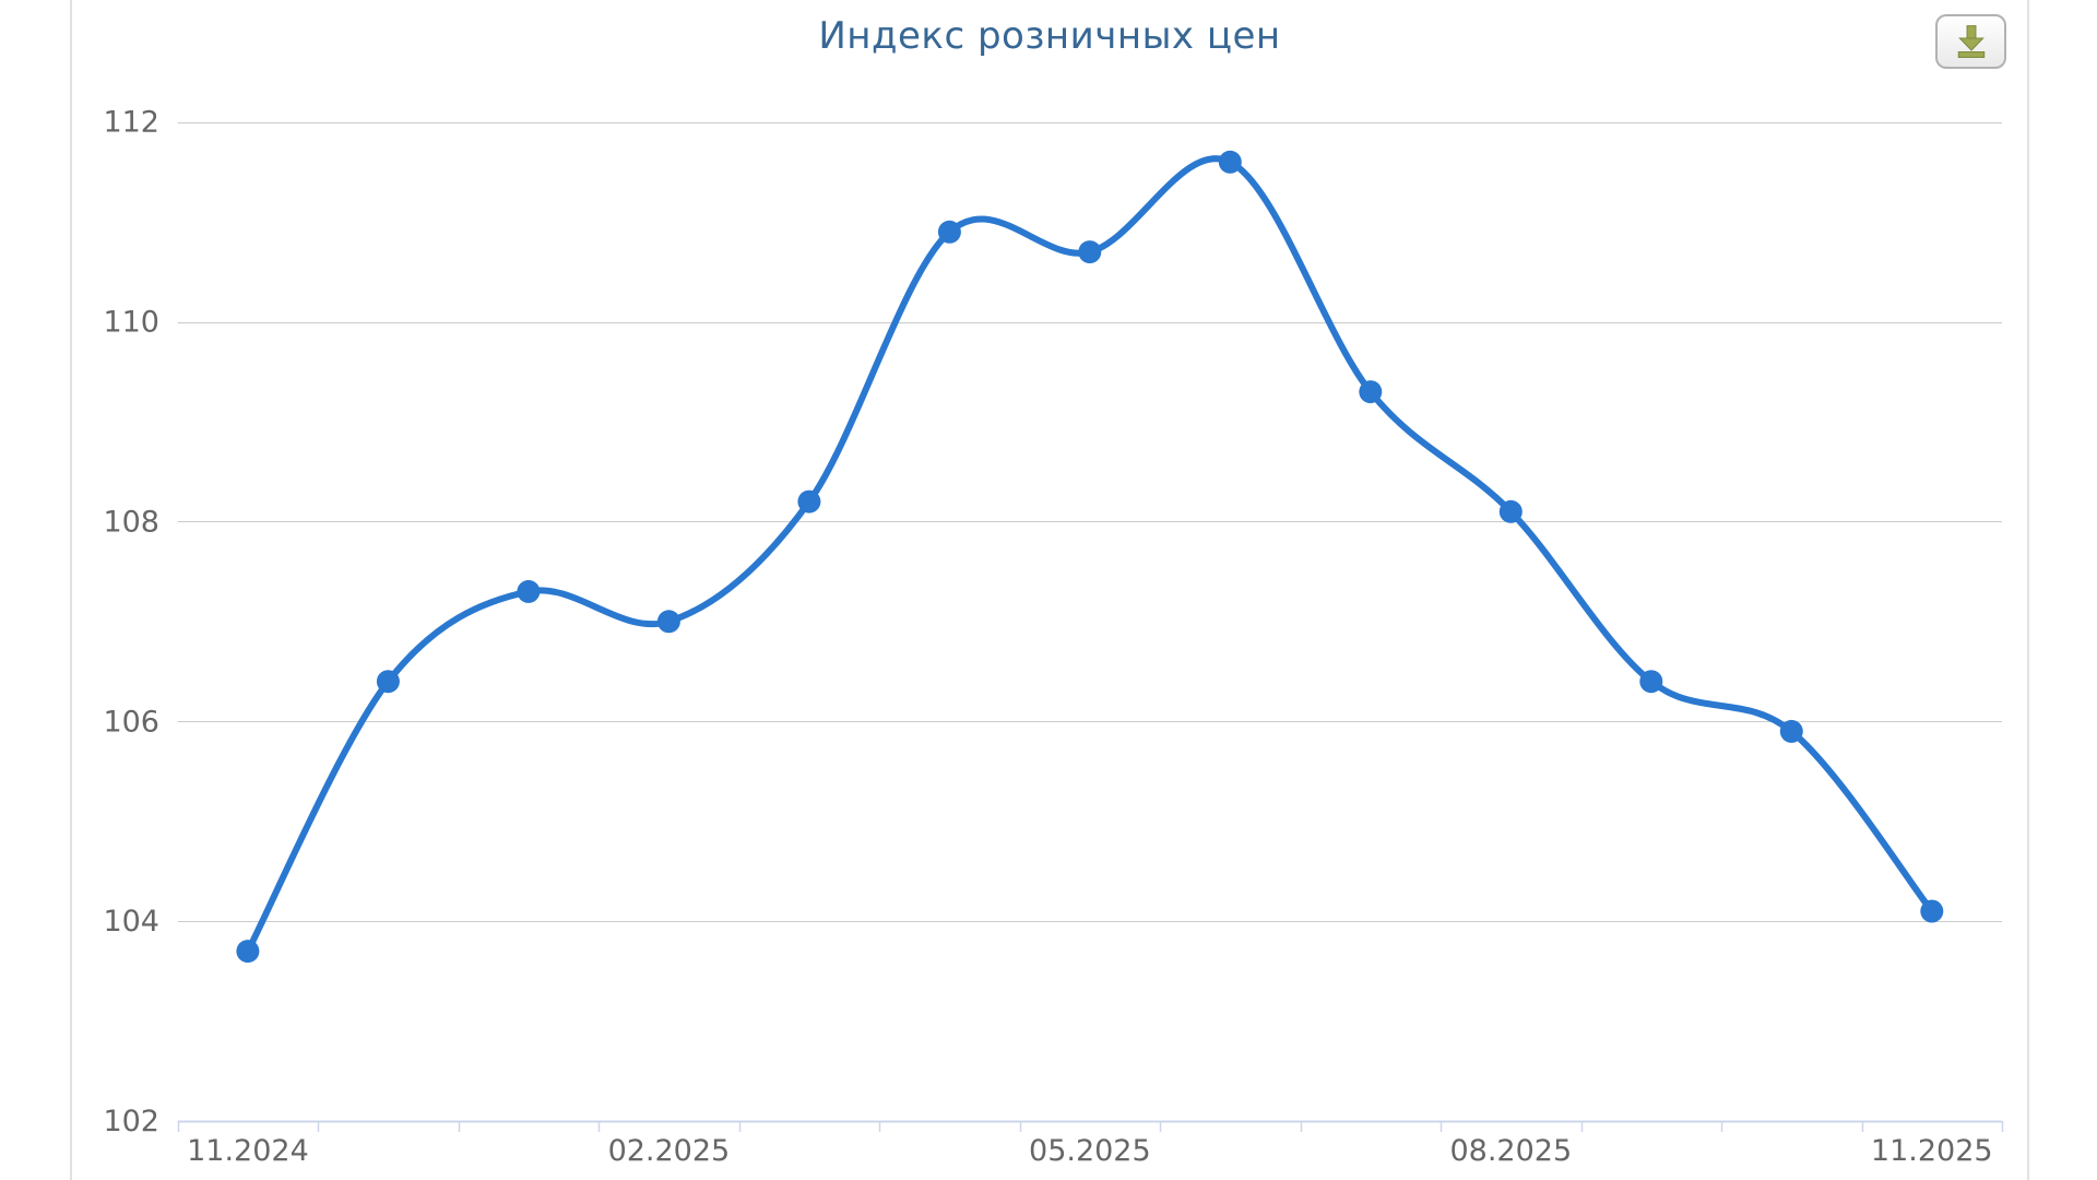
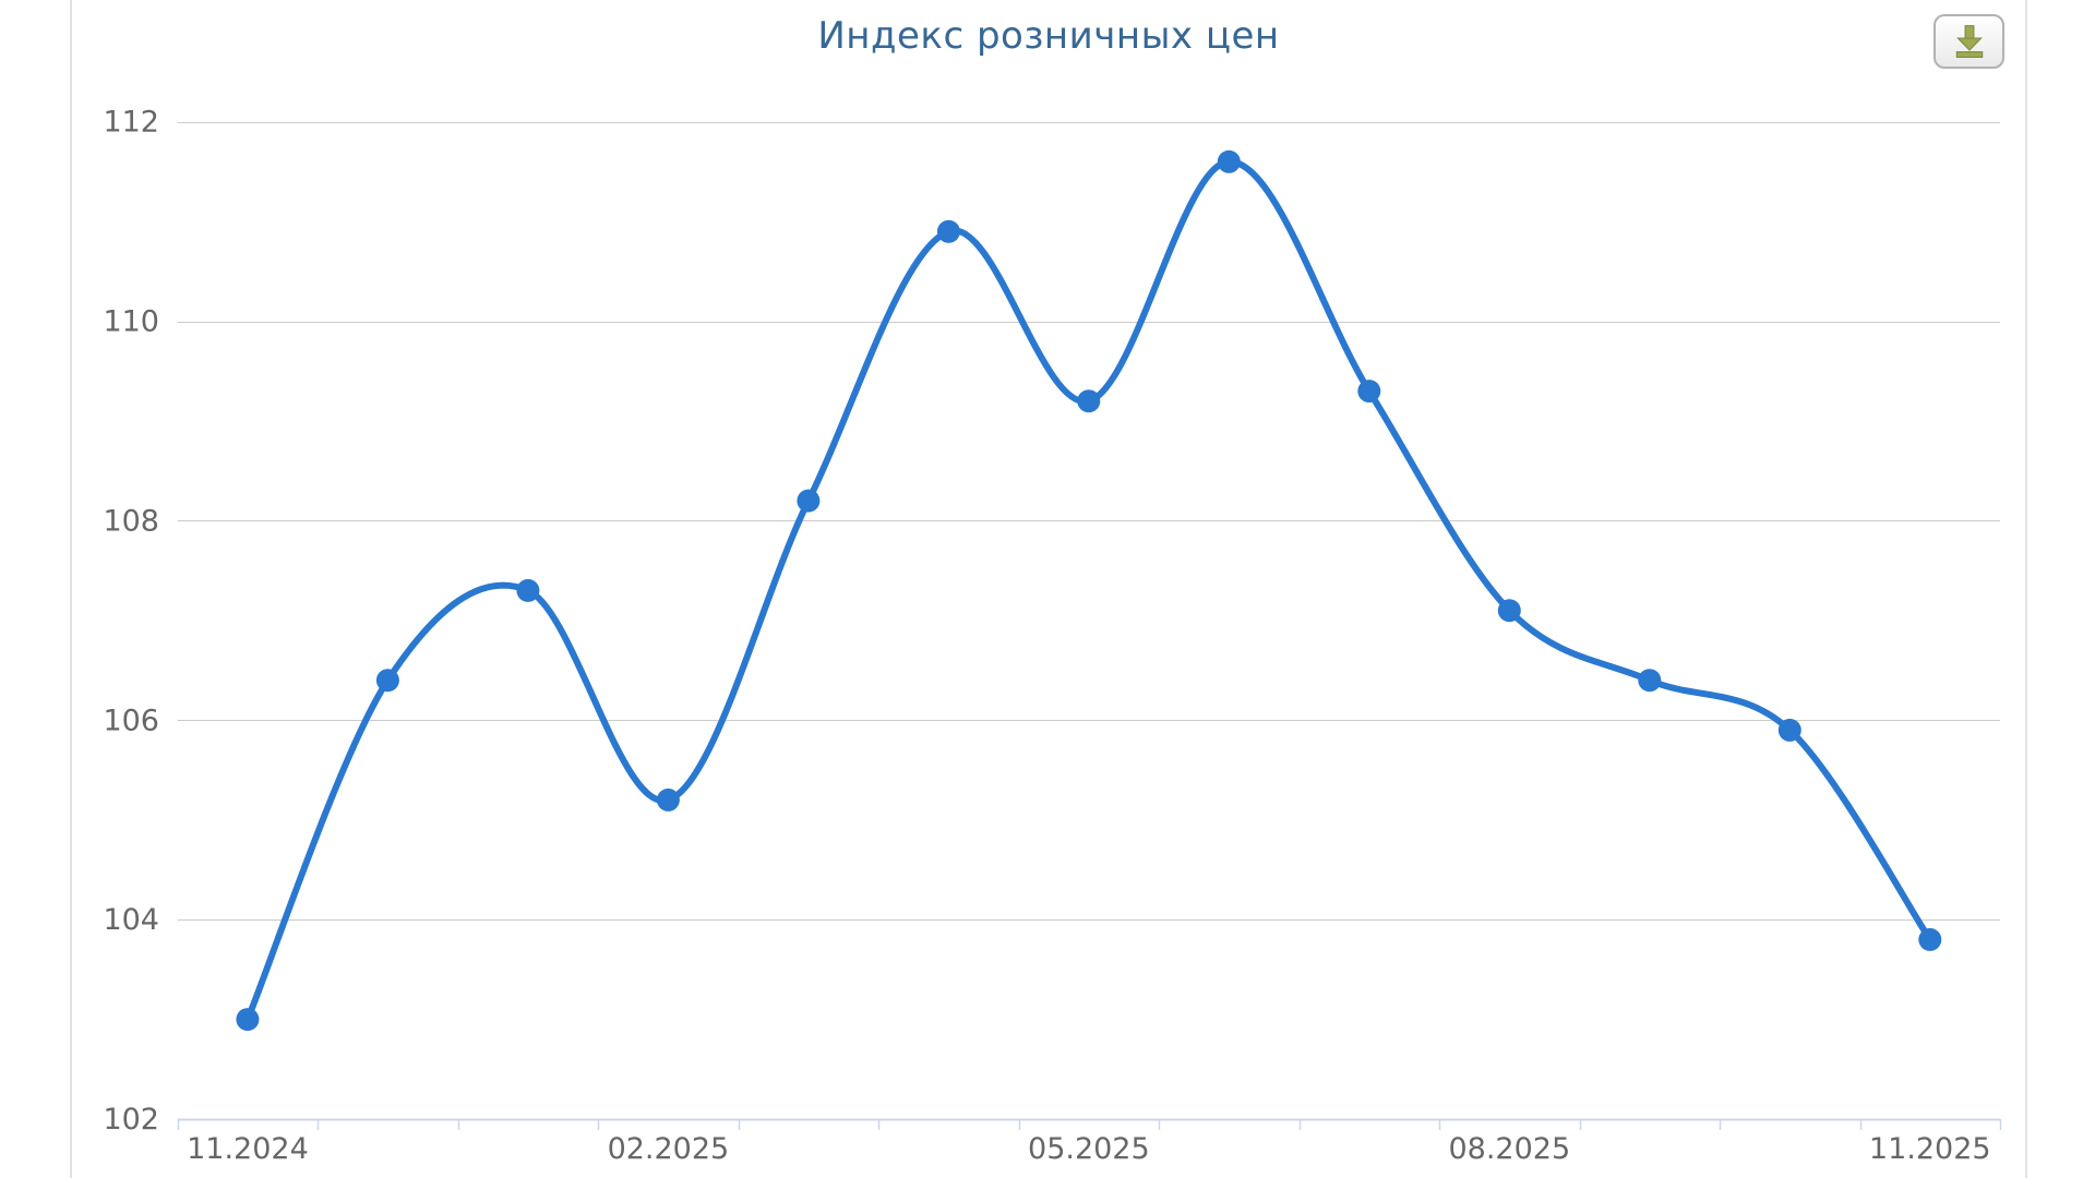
11.2024: 103.7 -> 103.0
02.2025: 107.0 -> 105.2
05.2025: 110.7 -> 109.2
08.2025: 108.1 -> 107.1
11.2025: 104.1 -> 103.8
